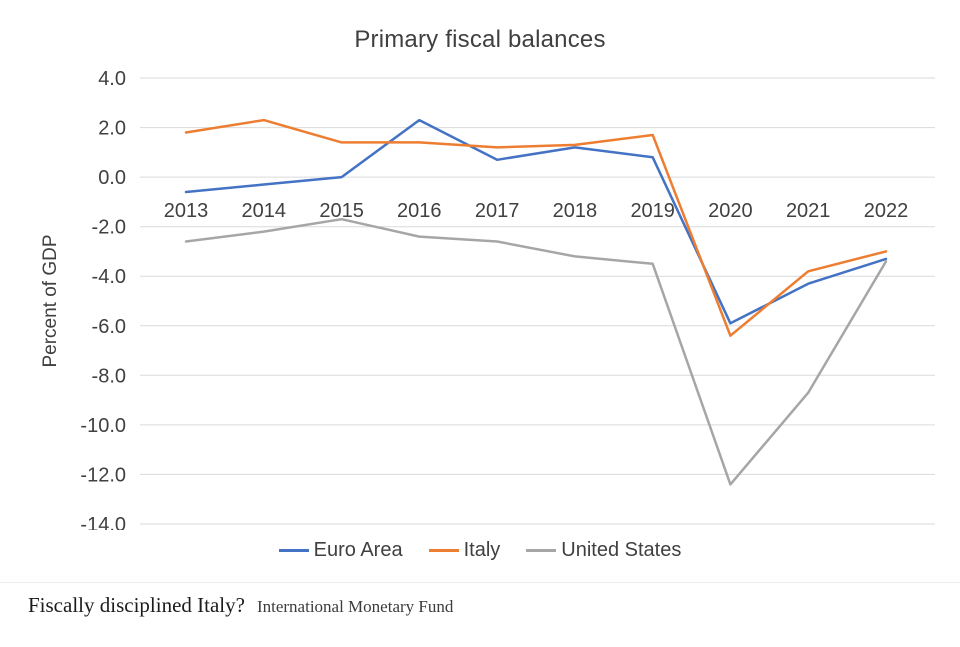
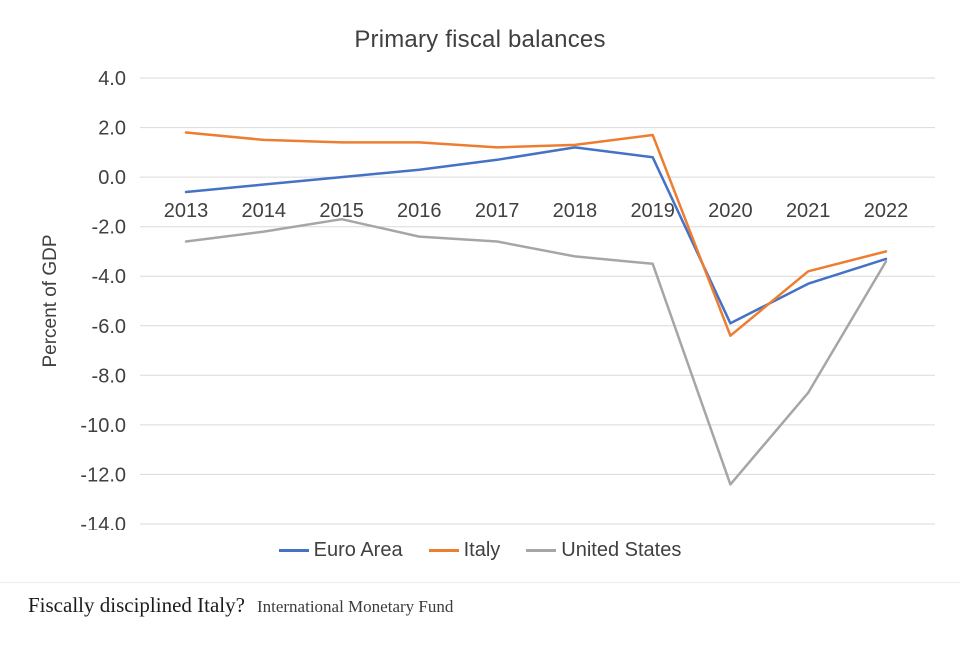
Italy/2014: 2.3 -> 1.5
Euro Area/2016: 2.3 -> 0.3
